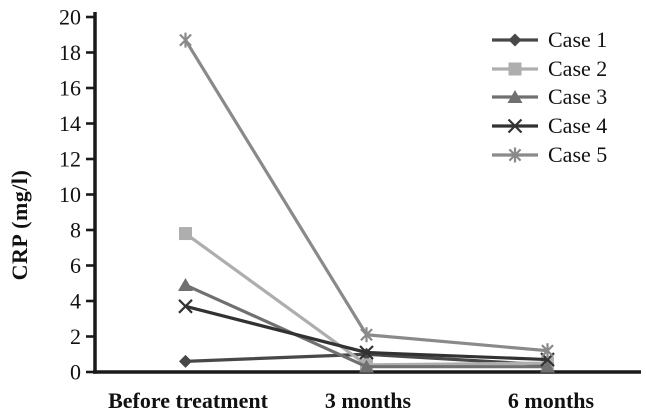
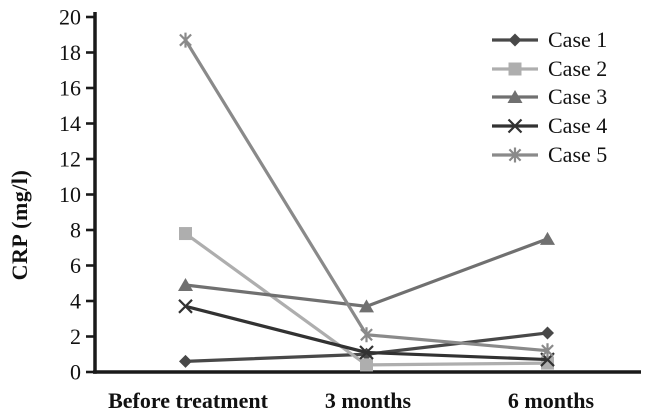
Case 3/3 months: 0.3 -> 3.7
Case 1/6 months: 0.4 -> 2.2
Case 3/6 months: 0.3 -> 7.5
